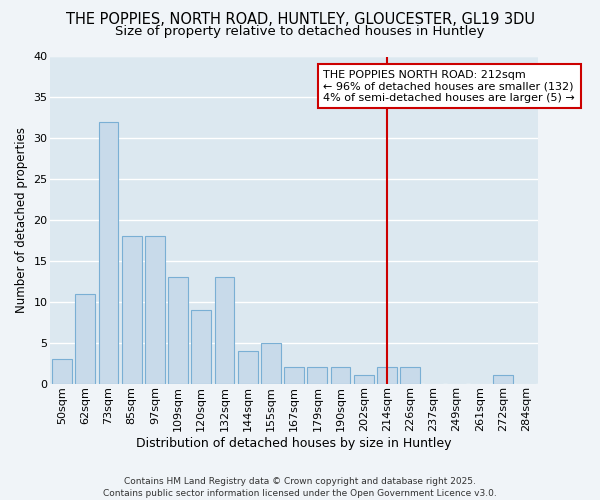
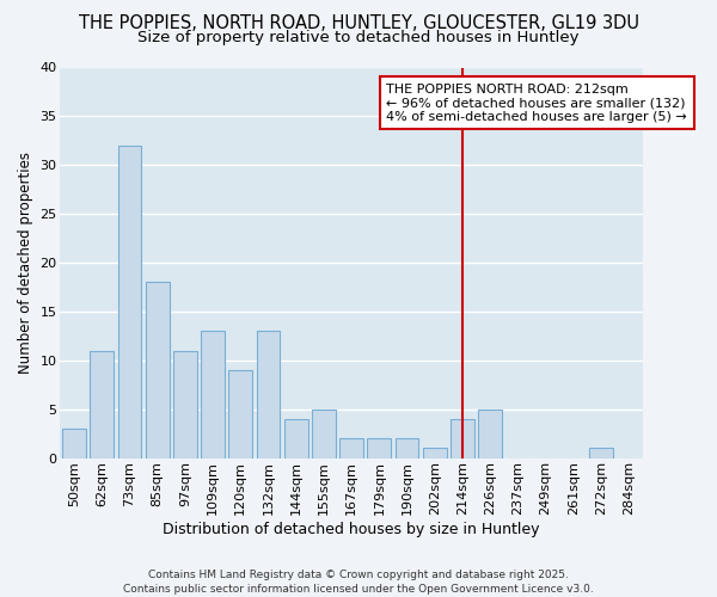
97sqm: 18 -> 11
214sqm: 2 -> 4
226sqm: 2 -> 5
